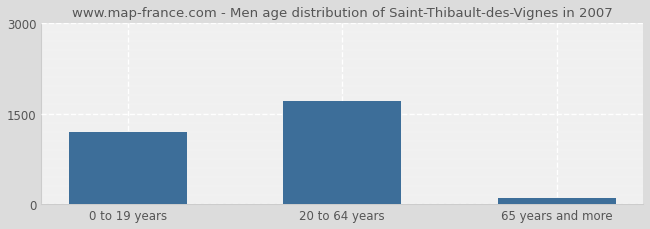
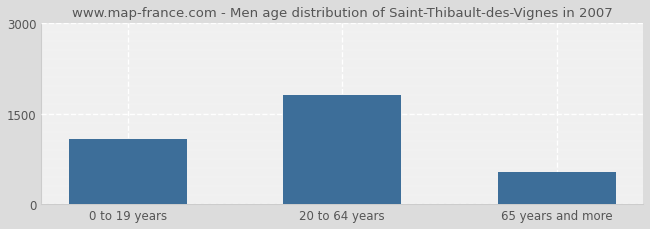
0 to 19 years: 1190 -> 1080
20 to 64 years: 1700 -> 1800
65 years and more: 100 -> 540
